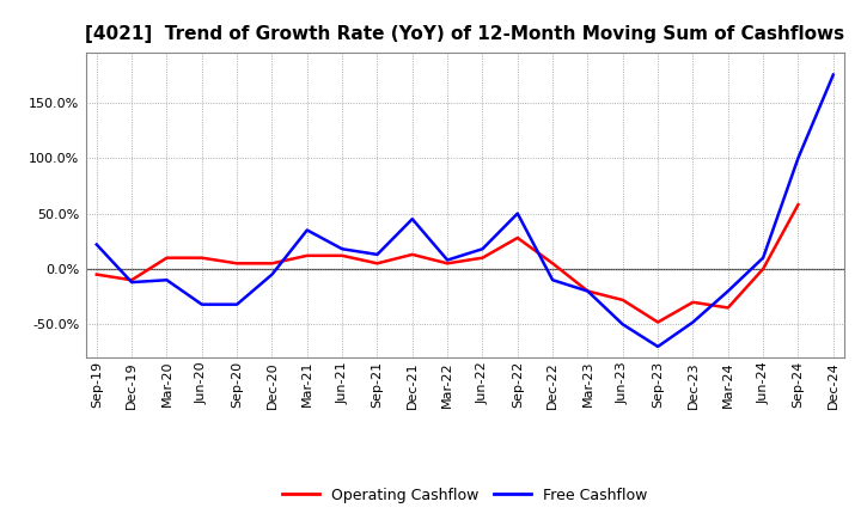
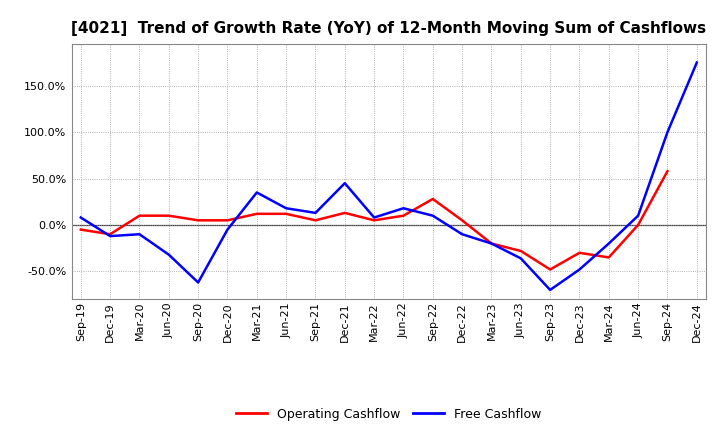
Free Cashflow/Sep-19: 22% -> 8%
Free Cashflow/Sep-20: -32% -> -62%
Free Cashflow/Sep-22: 50% -> 10%
Free Cashflow/Jun-23: -50% -> -36%
